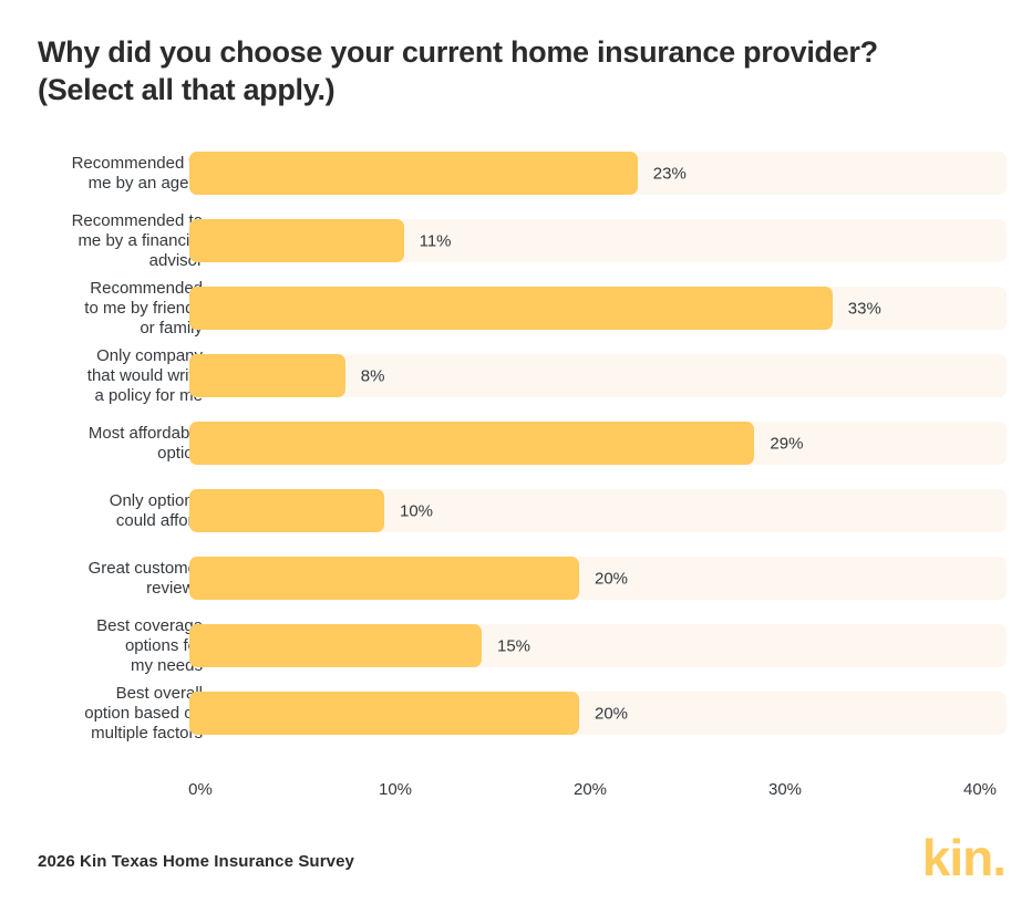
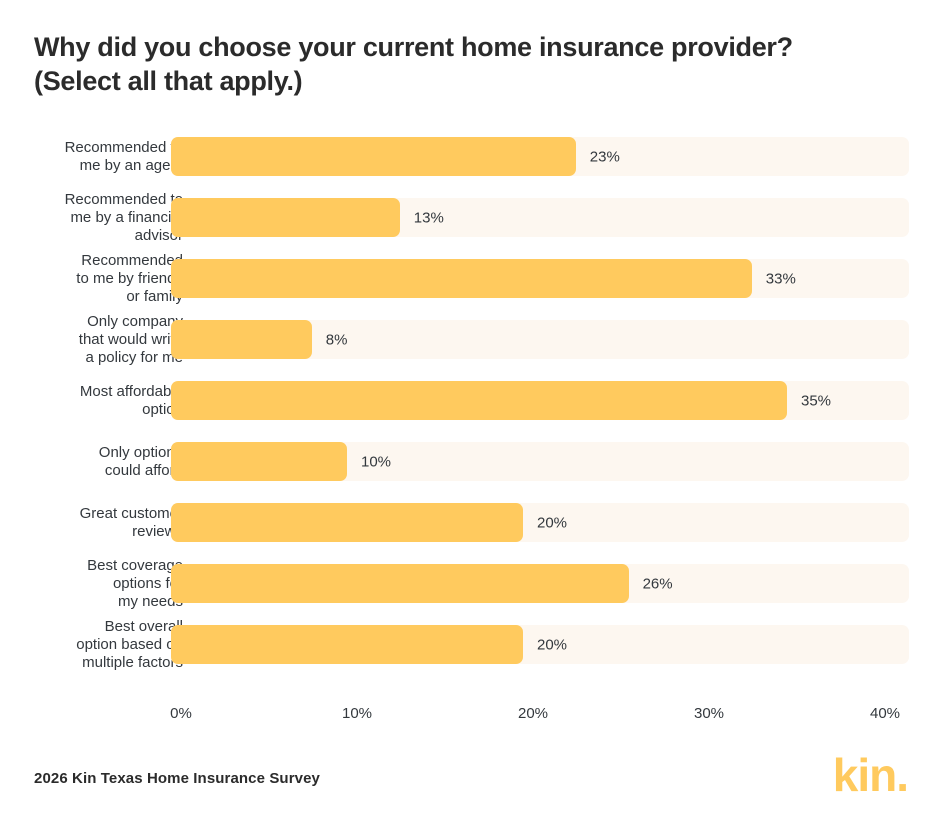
Recommended to me by a financial advisor: 11% -> 13%
Most affordable option: 29% -> 35%
Best coverage options for my needs: 15% -> 26%
